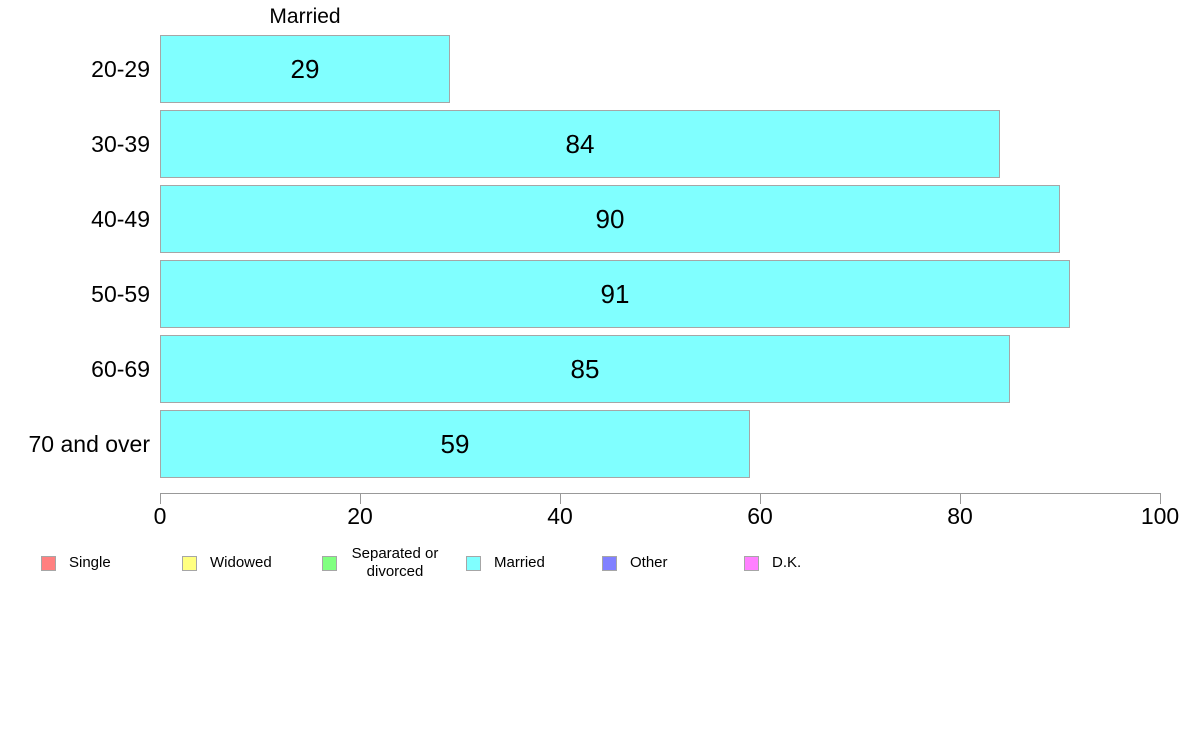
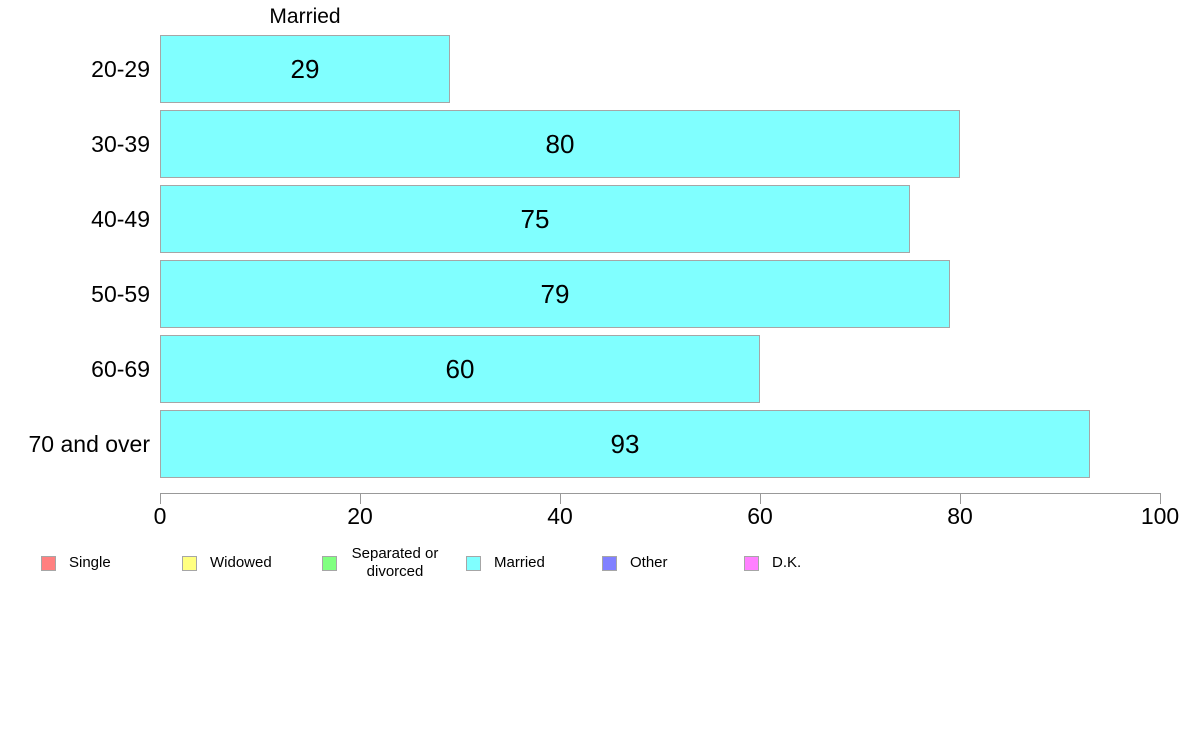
30-39: 84 -> 80
40-49: 90 -> 75
50-59: 91 -> 79
60-69: 85 -> 60
70 and over: 59 -> 93
